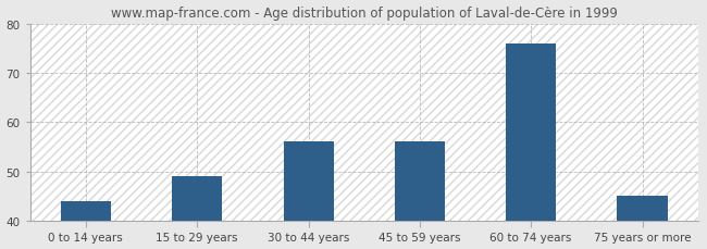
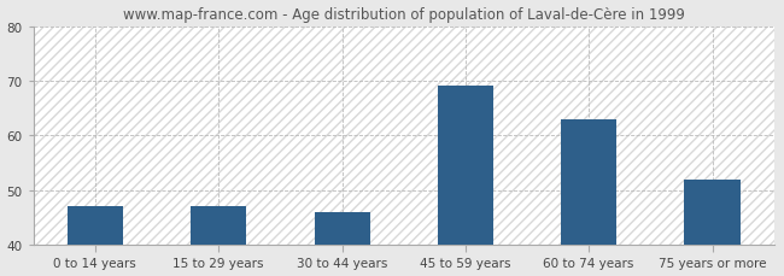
0 to 14 years: 44 -> 47
15 to 29 years: 49 -> 47
30 to 44 years: 56 -> 46
45 to 59 years: 56 -> 69
60 to 74 years: 76 -> 63
75 years or more: 45 -> 52
